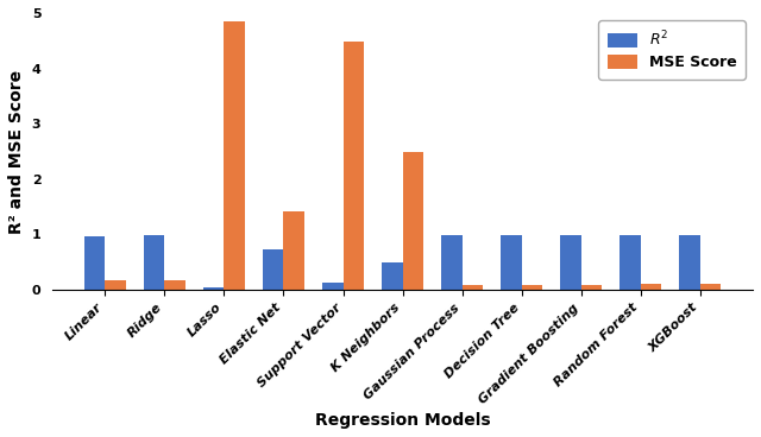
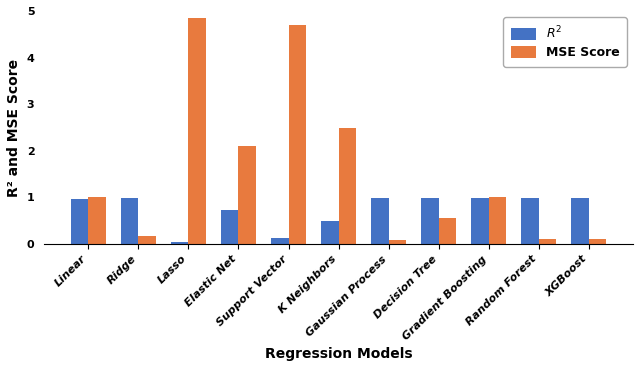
MSE Score/Linear: 0.18 -> 1.00
MSE Score/Elastic Net: 1.42 -> 2.10
MSE Score/Support Vector: 4.48 -> 4.70
MSE Score/Decision Tree: 0.09 -> 0.55
MSE Score/Gradient Boosting: 0.09 -> 1.00
